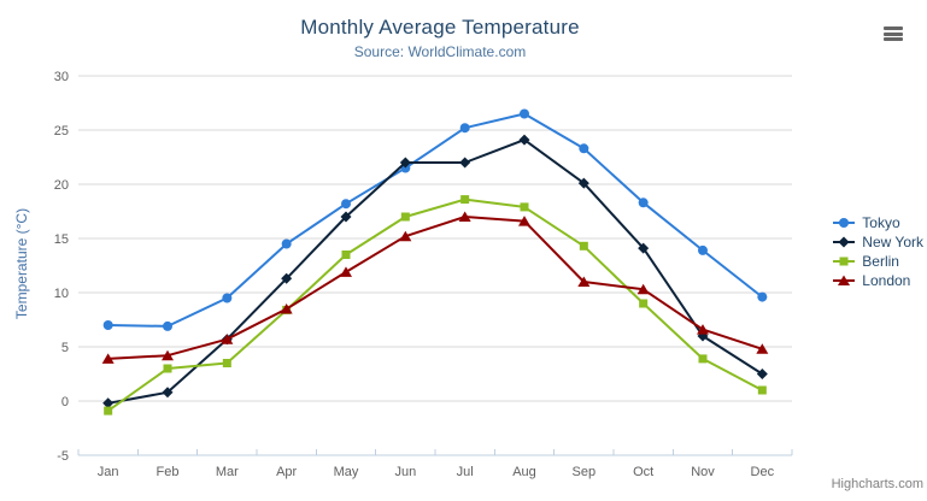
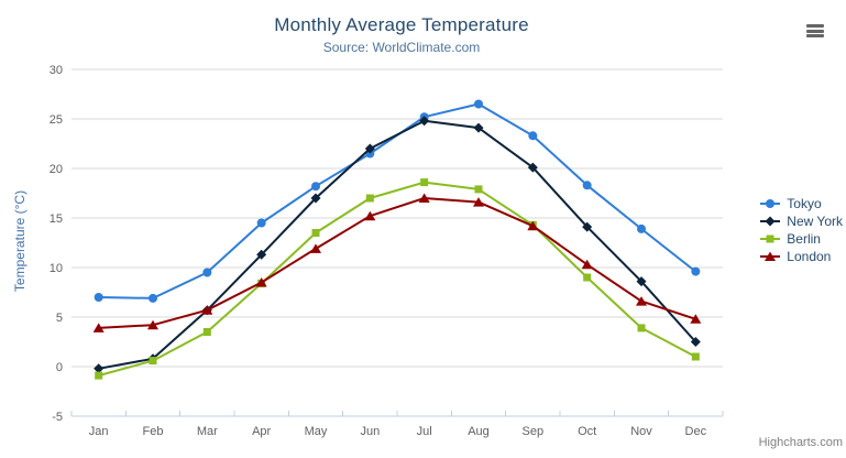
Berlin/Feb: 3 -> 1
New York/Jul: 22 -> 25
London/Sep: 11 -> 14
New York/Nov: 6 -> 9
